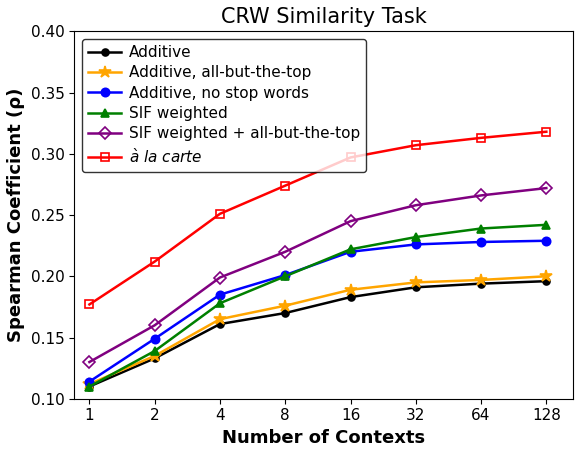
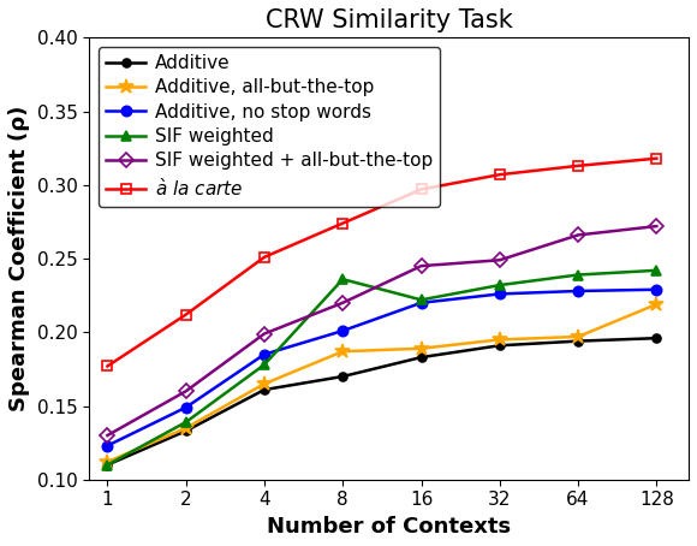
Additive, no stop words/1: 0.114 -> 0.123
Additive, all-but-the-top/8: 0.176 -> 0.187
SIF weighted/8: 0.200 -> 0.236
SIF weighted + all-but-the-top/32: 0.258 -> 0.249
Additive, all-but-the-top/128: 0.200 -> 0.219
